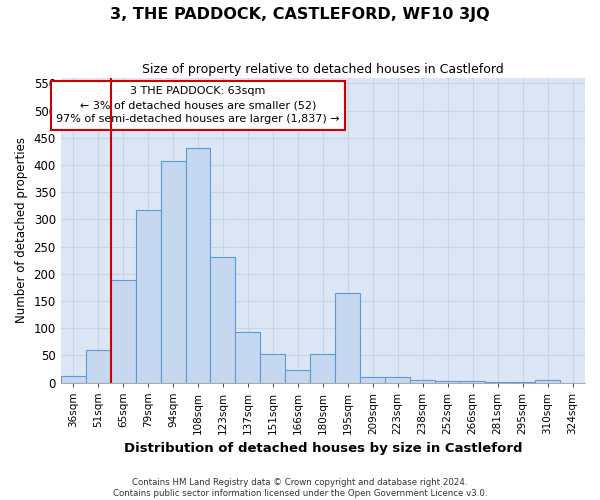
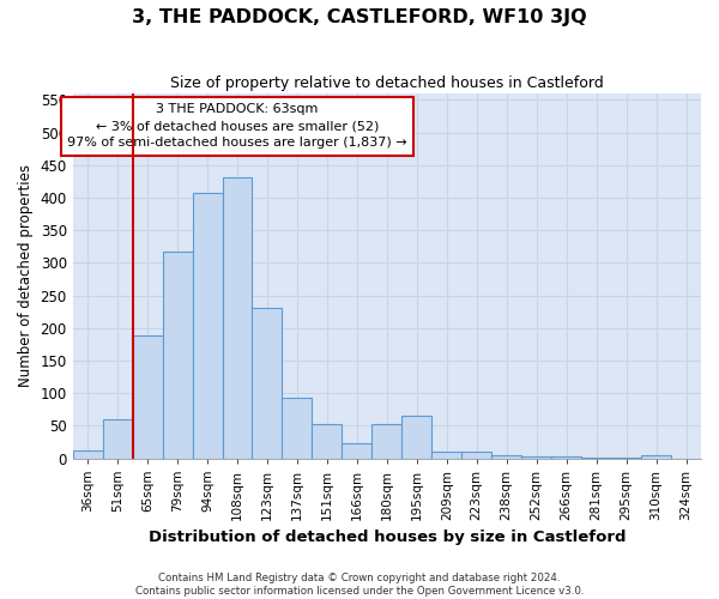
195sqm: 164 -> 66
